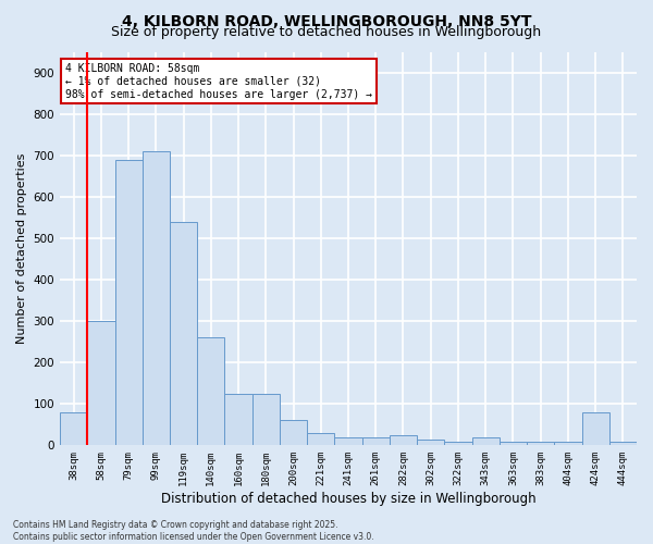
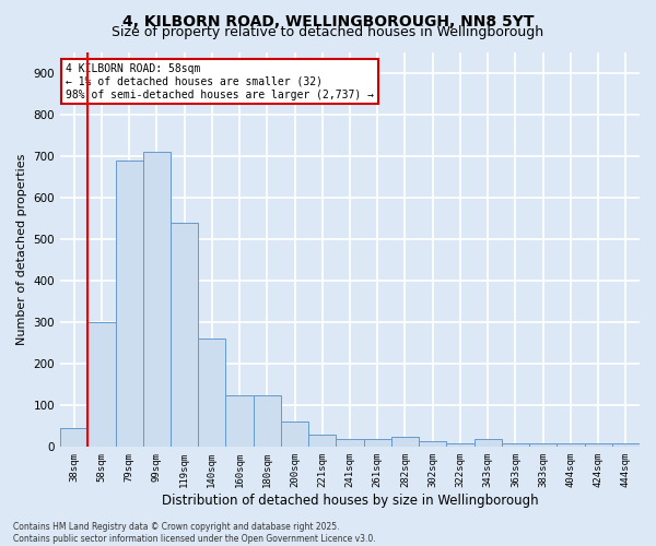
38sqm: 80 -> 45
424sqm: 80 -> 8
